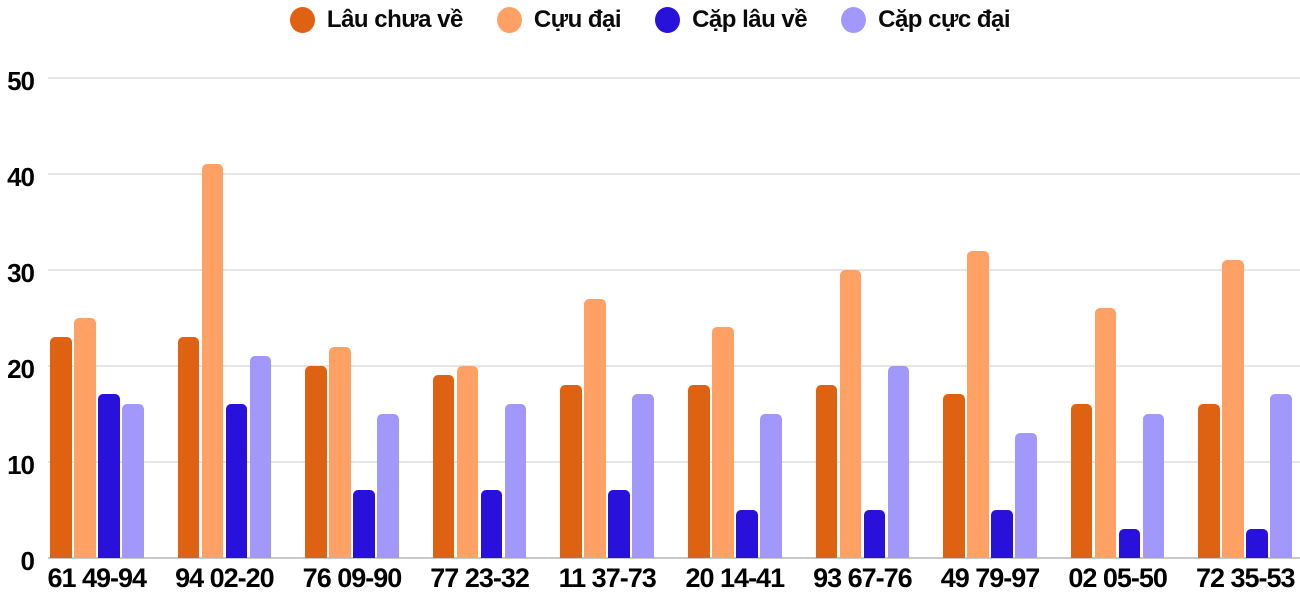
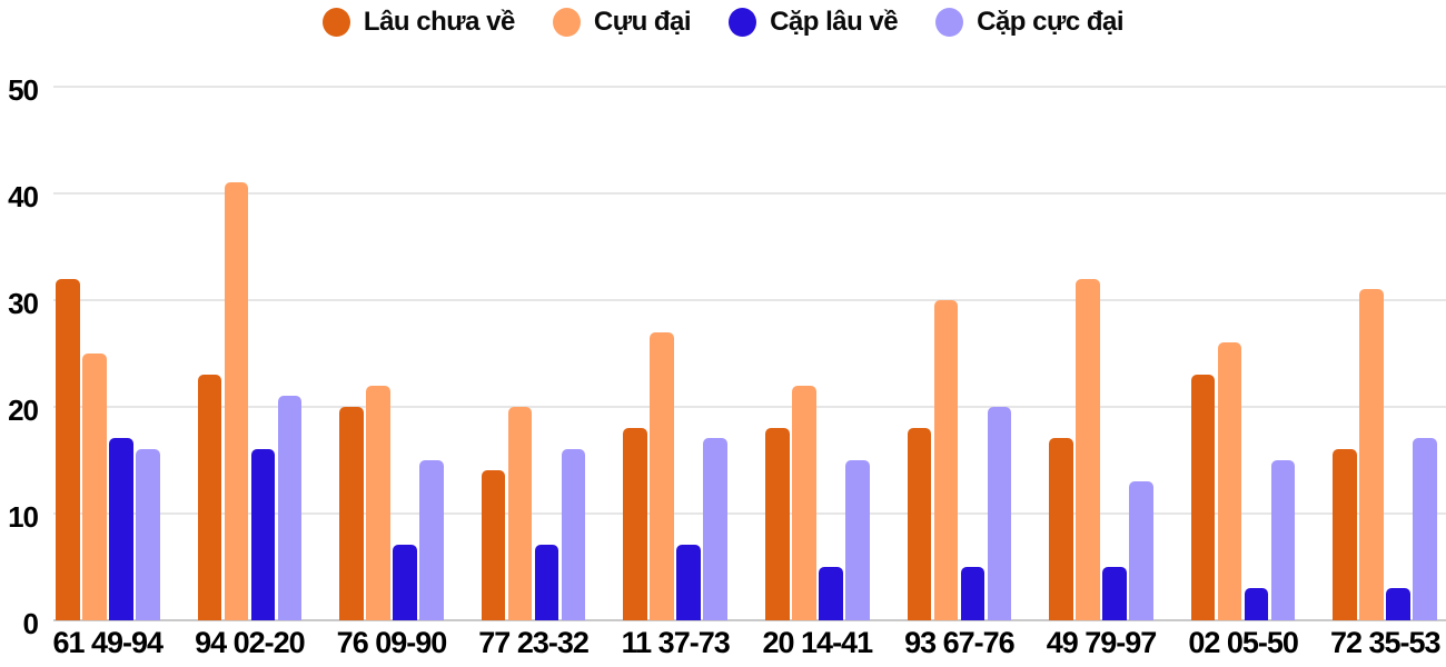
Lâu chưa về/61 49-94: 23 -> 32
Lâu chưa về/77 23-32: 19 -> 14
Cựu đại/20 14-41: 24 -> 22
Lâu chưa về/02 05-50: 16 -> 23
